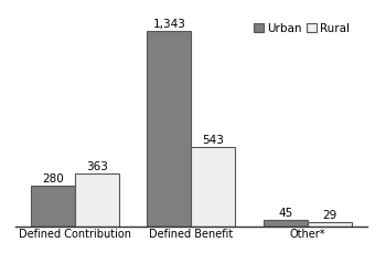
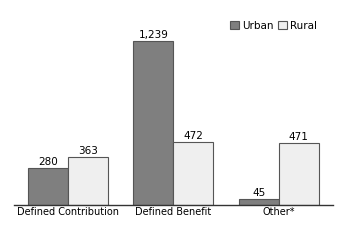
Urban/Defined Benefit: 1,343 -> 1,239
Rural/Defined Benefit: 543 -> 472
Rural/Other*: 29 -> 471
